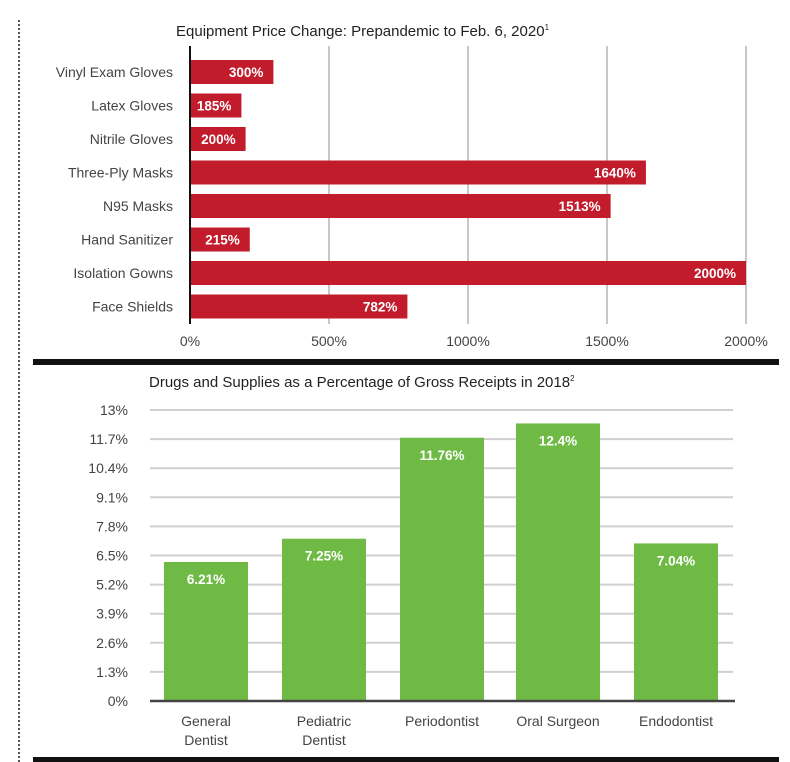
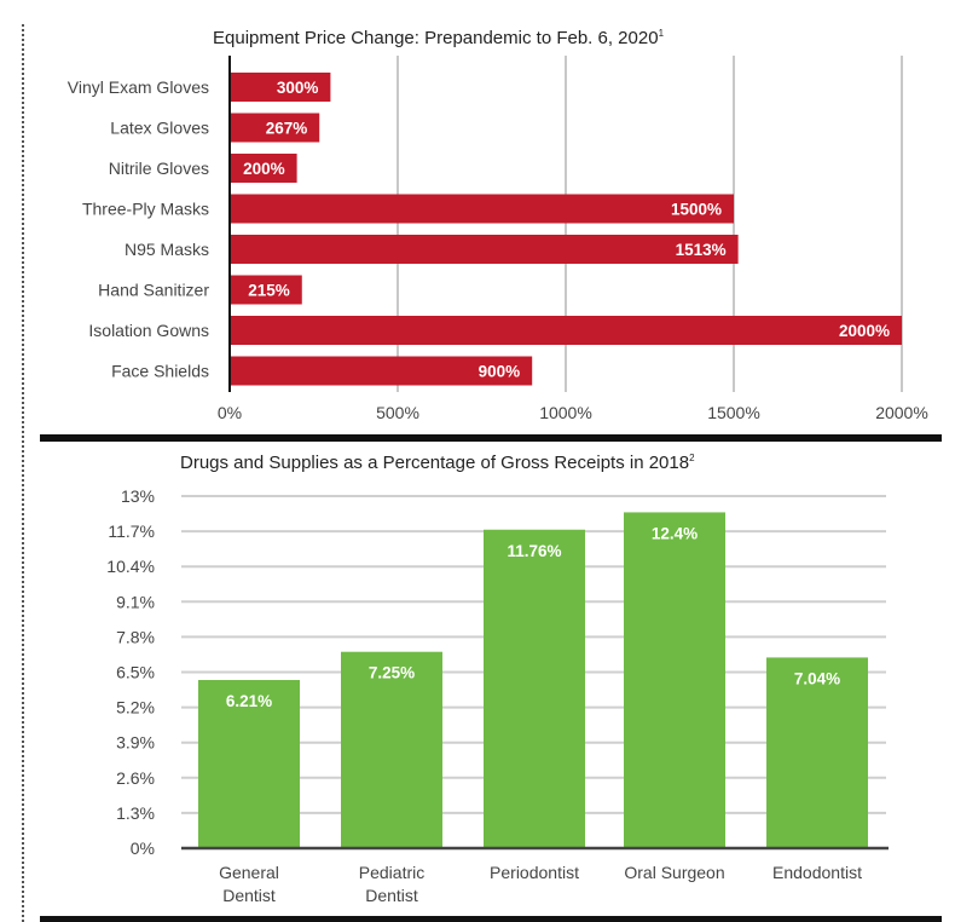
Equipment Price Change: Prepandemic to Feb. 6, 2020/Latex Gloves: 185% -> 267%
Equipment Price Change: Prepandemic to Feb. 6, 2020/Three-Ply Masks: 1640% -> 1500%
Equipment Price Change: Prepandemic to Feb. 6, 2020/Face Shields: 782% -> 900%
